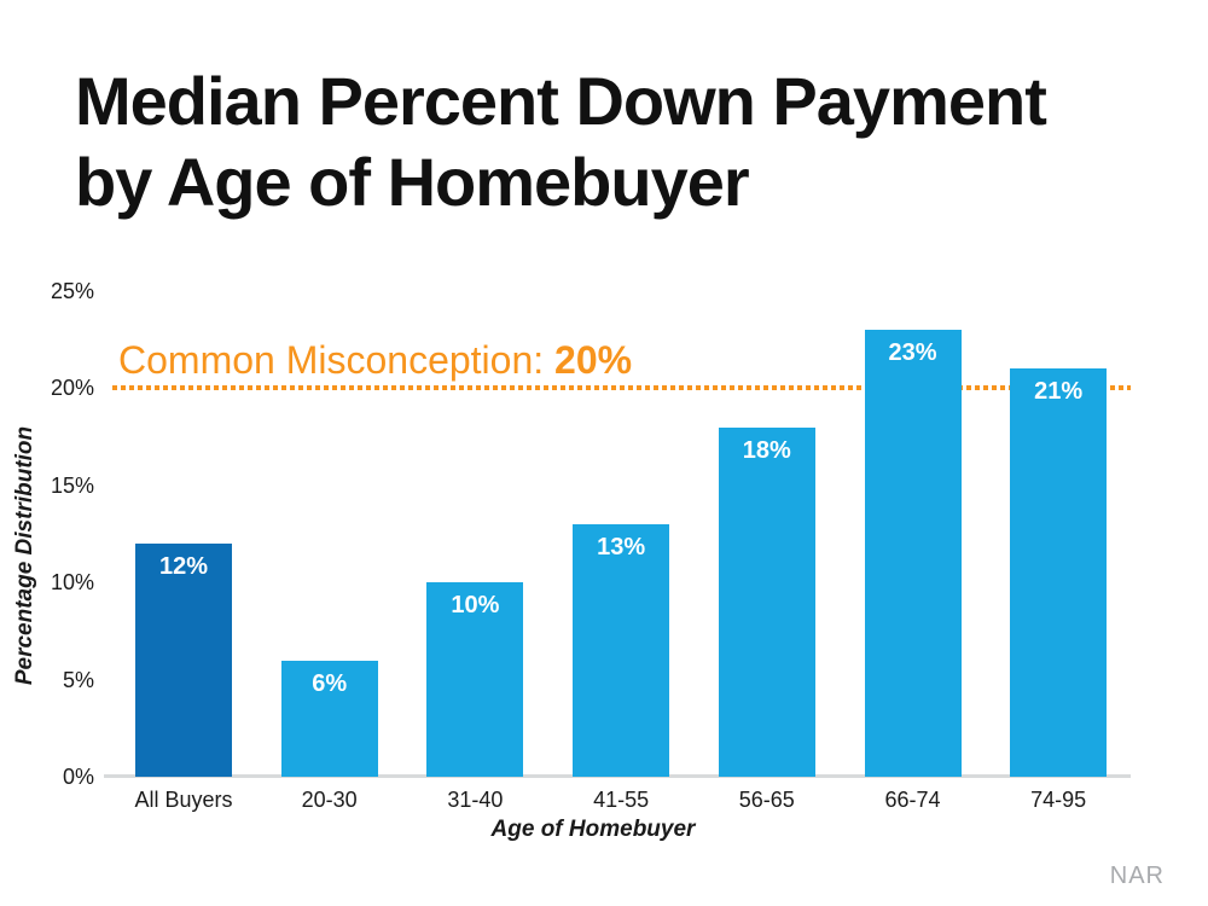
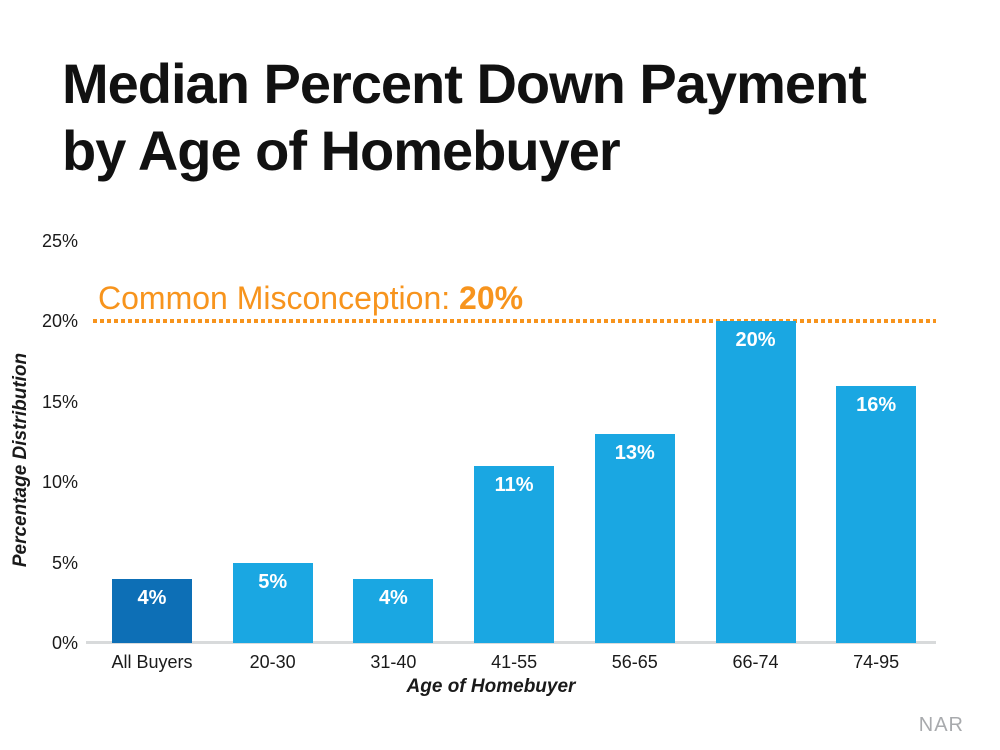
All Buyers: 12% -> 4%
20-30: 6% -> 5%
31-40: 10% -> 4%
41-55: 13% -> 11%
56-65: 18% -> 13%
66-74: 23% -> 20%
74-95: 21% -> 16%
